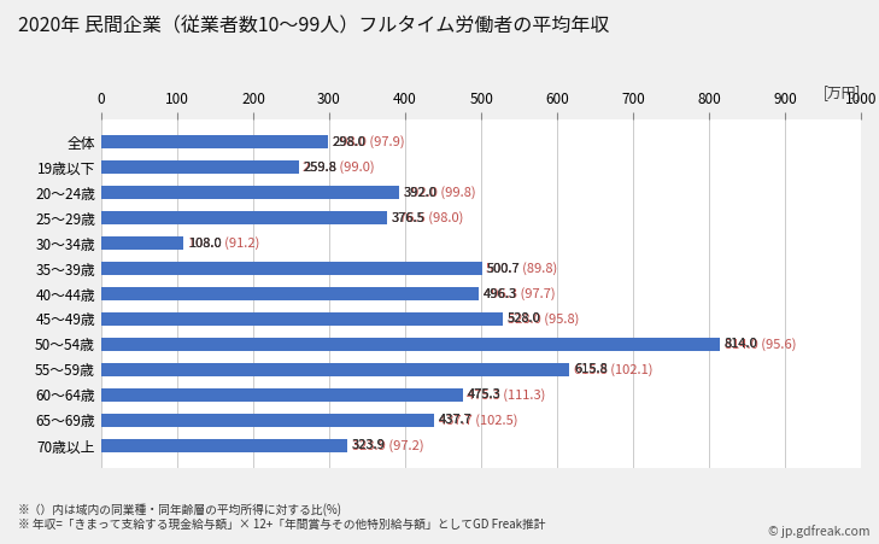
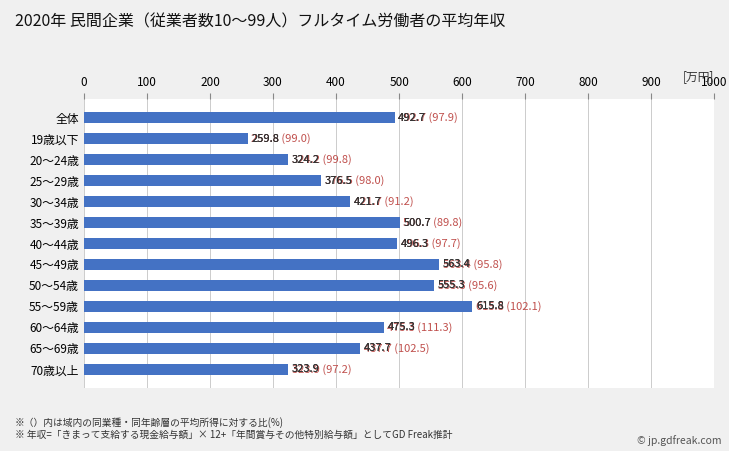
全体: 298 -> 493
20〜24歳: 392 -> 324
30〜34歳: 108 -> 422
45〜49歳: 528 -> 563
50〜54歳: 814 -> 555
